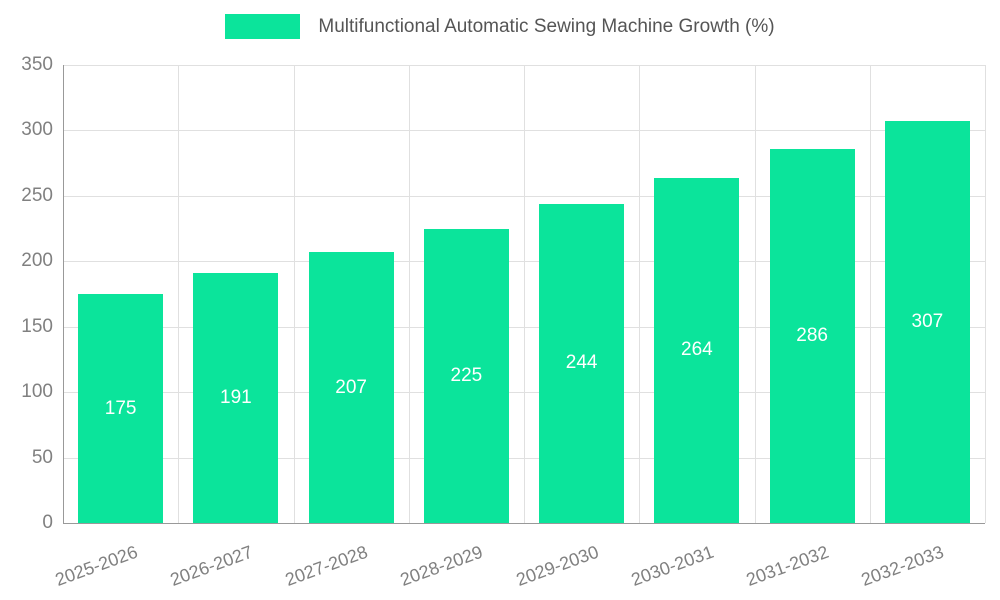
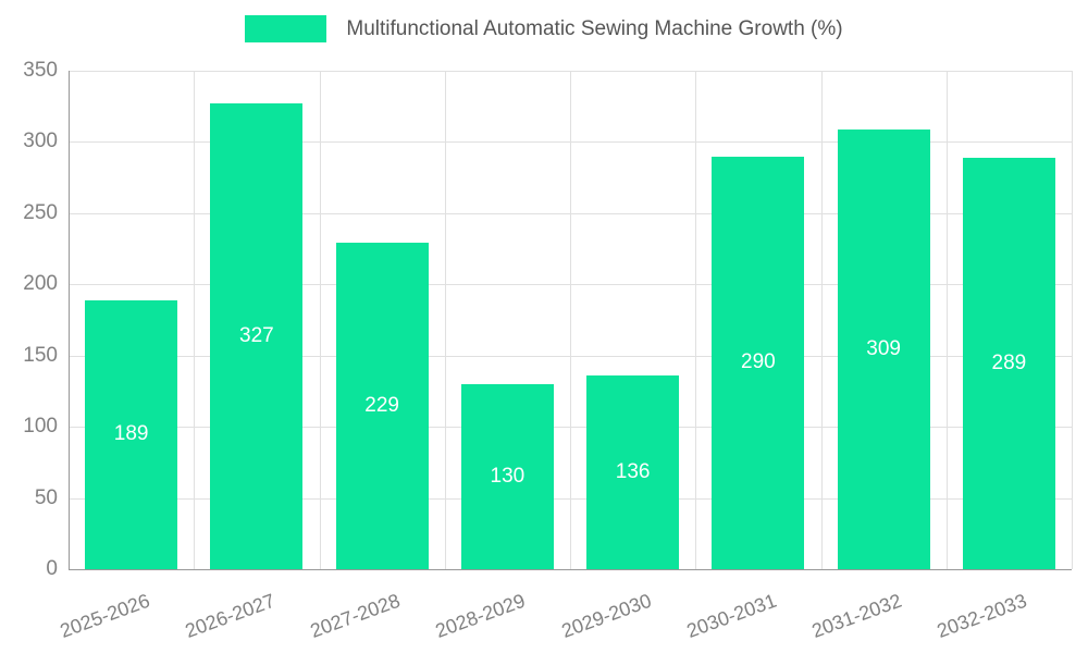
2025-2026: 175 -> 189
2026-2027: 191 -> 327
2027-2028: 207 -> 229
2028-2029: 225 -> 130
2029-2030: 244 -> 136
2030-2031: 264 -> 290
2031-2032: 286 -> 309
2032-2033: 307 -> 289
